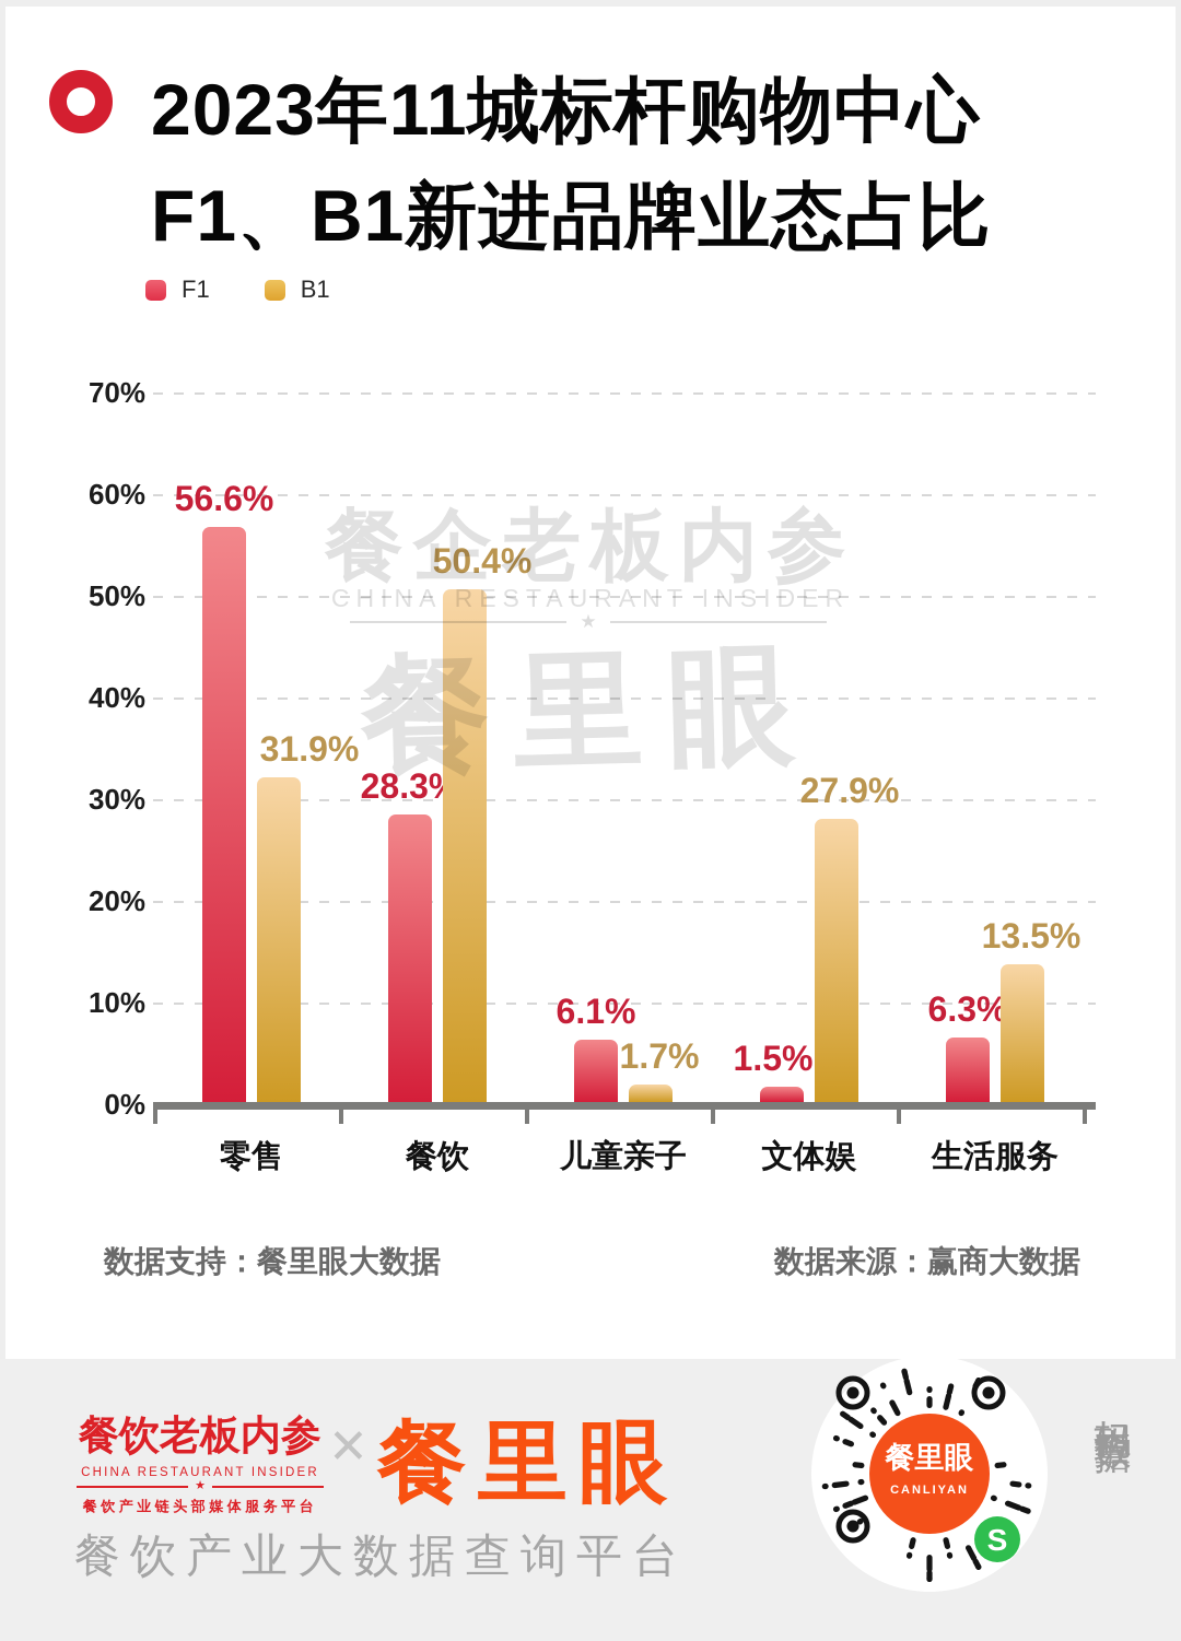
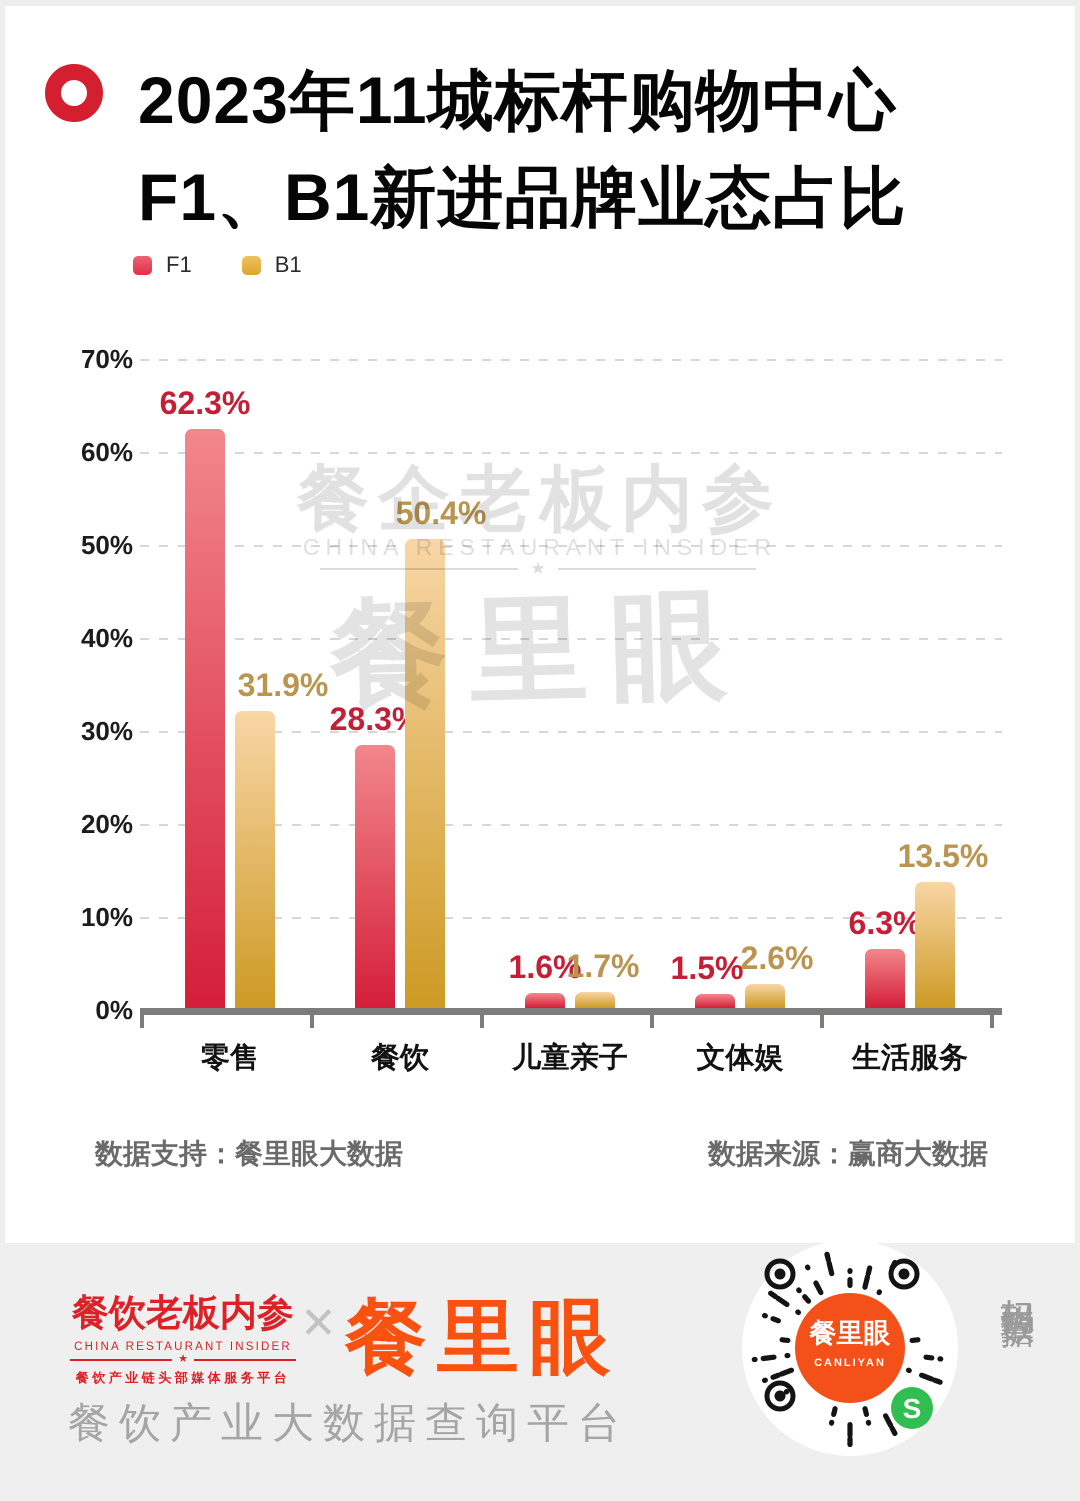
F1/零售: 56.6% -> 62.3%
F1/儿童亲子: 6.1% -> 1.6%
B1/文体娱: 27.9% -> 2.6%
